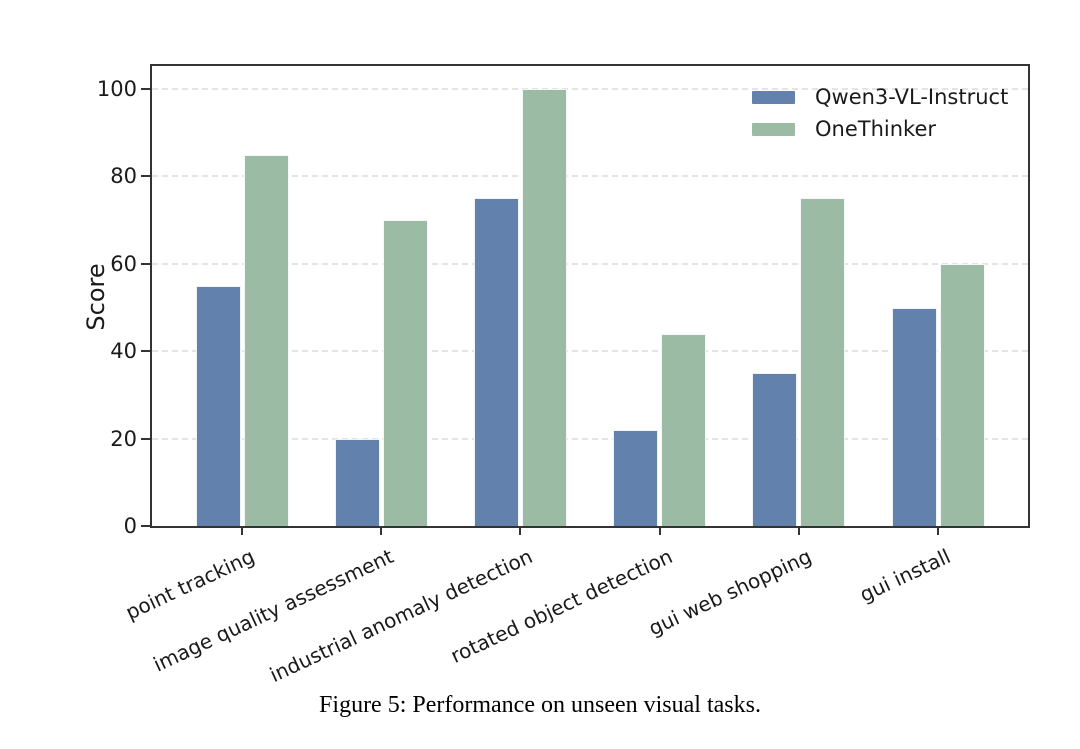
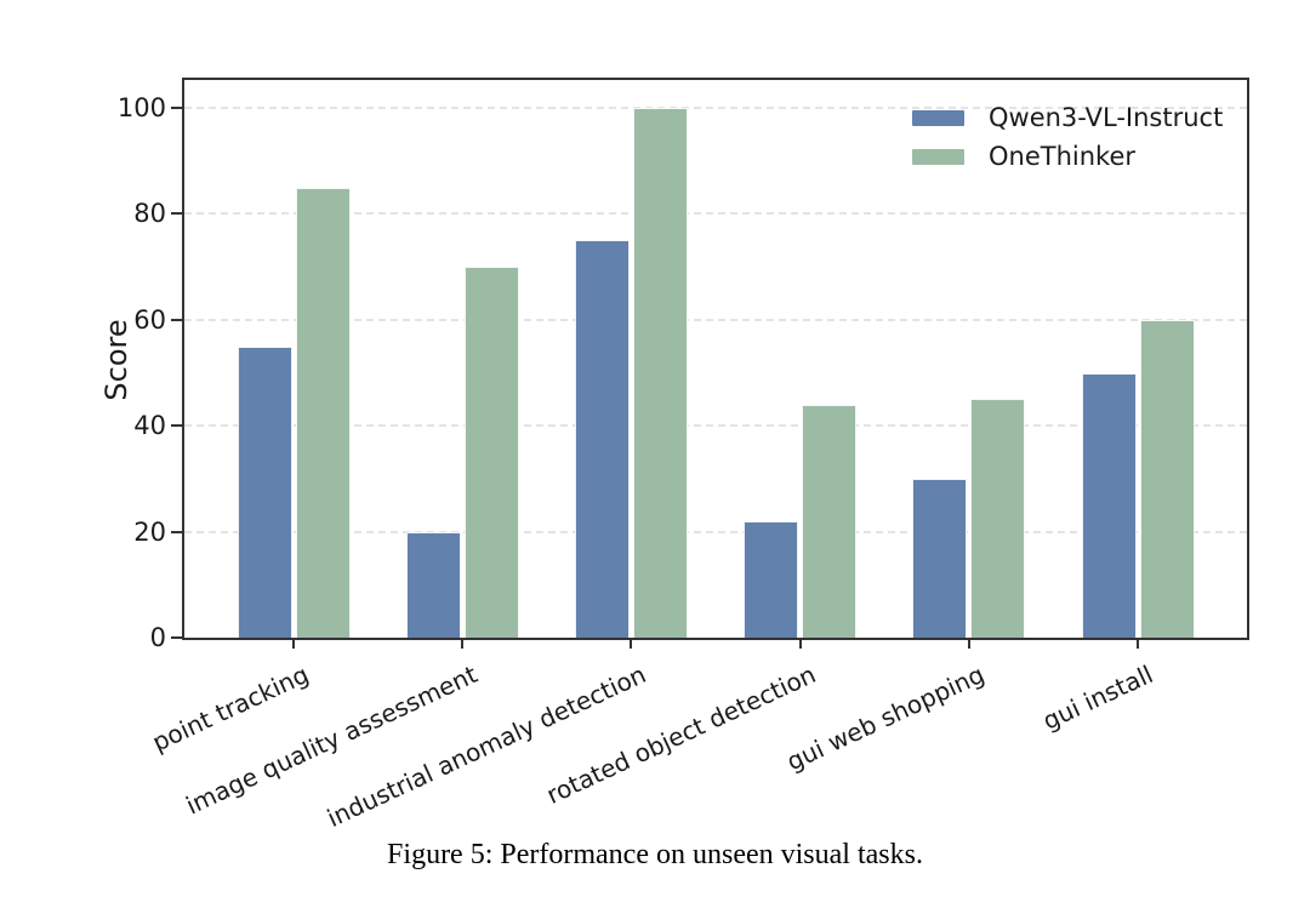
Qwen3-VL-Instruct/gui web shopping: 35 -> 30
OneThinker/gui web shopping: 75 -> 45
